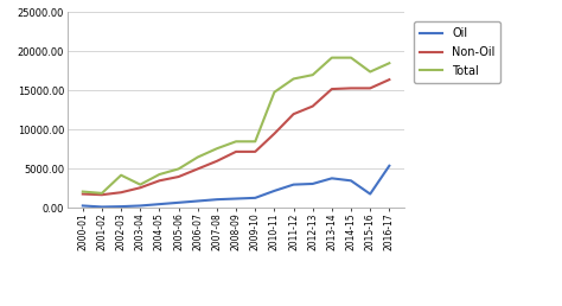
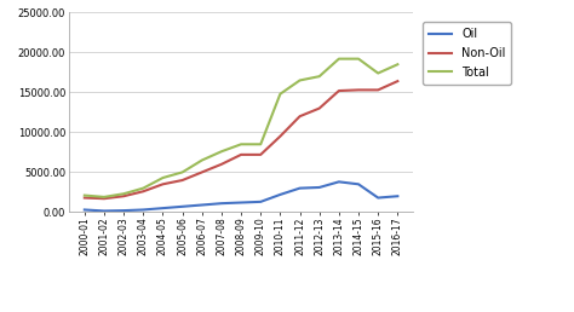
Total/2002-03: 4200 -> 2300
Oil/2016-17: 5400 -> 2000
